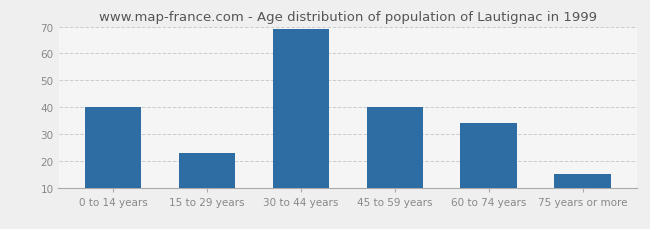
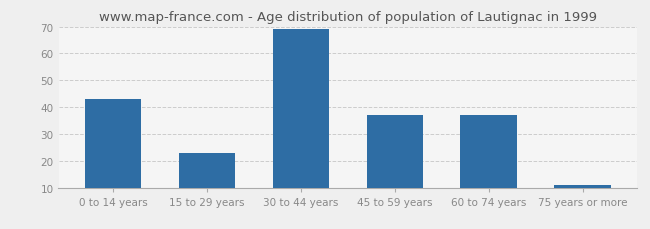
0 to 14 years: 40 -> 43
45 to 59 years: 40 -> 37
60 to 74 years: 34 -> 37
75 years or more: 15 -> 11
